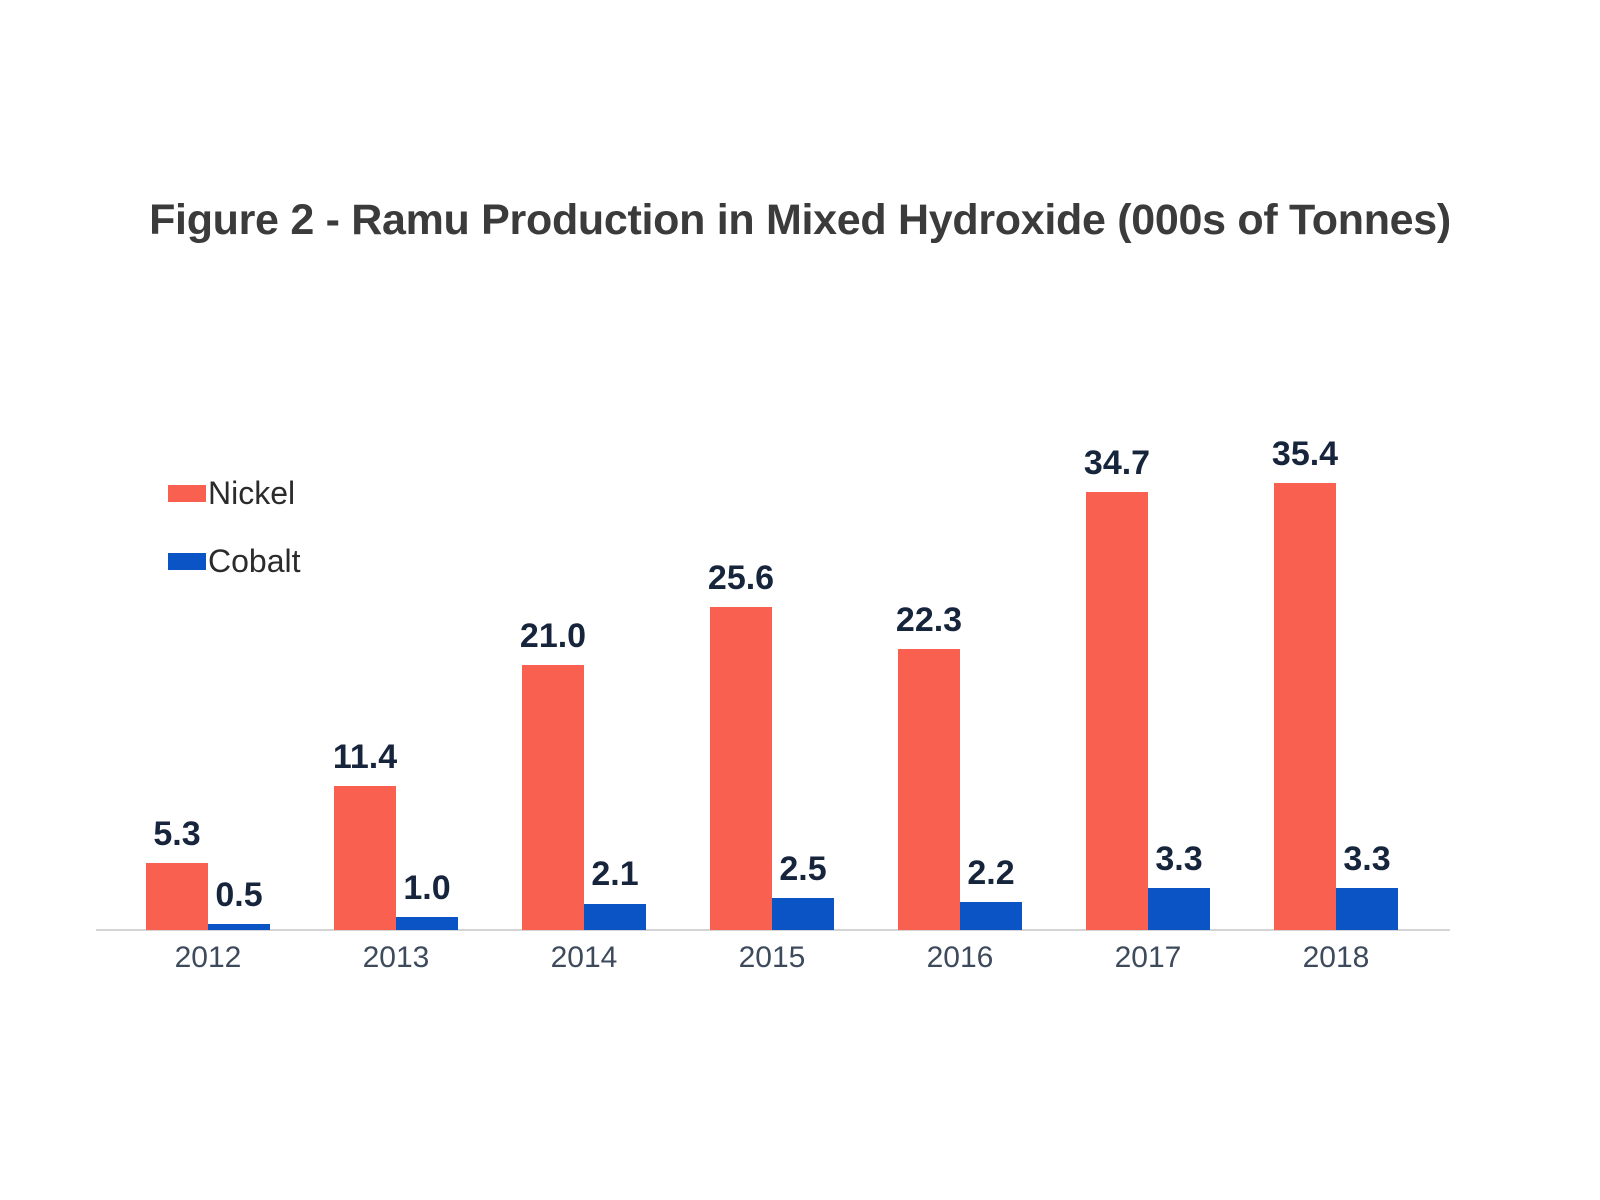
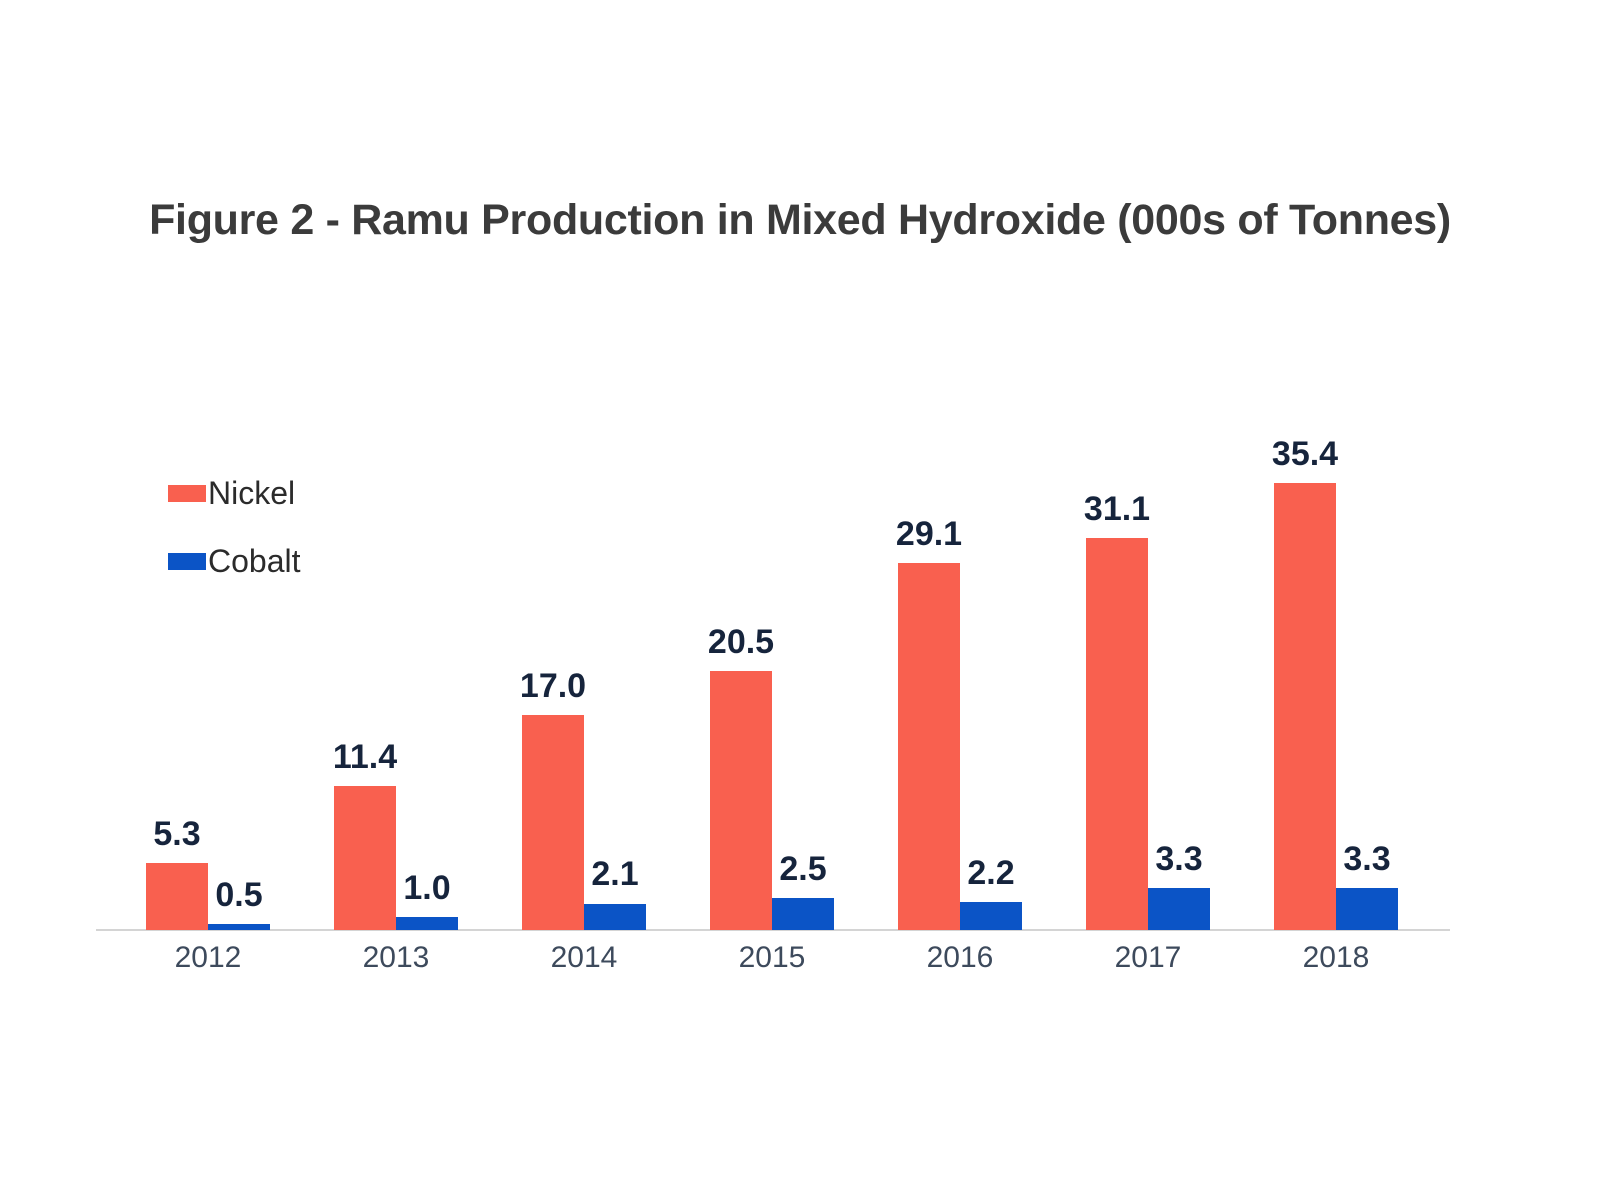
Nickel/2014: 21.0 -> 17.0
Nickel/2015: 25.6 -> 20.5
Nickel/2016: 22.3 -> 29.1
Nickel/2017: 34.7 -> 31.1
